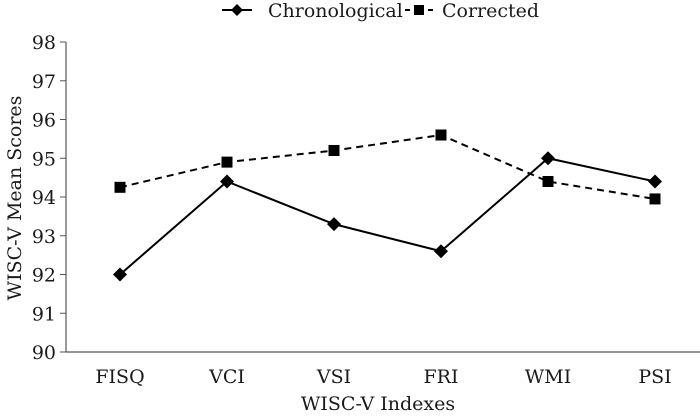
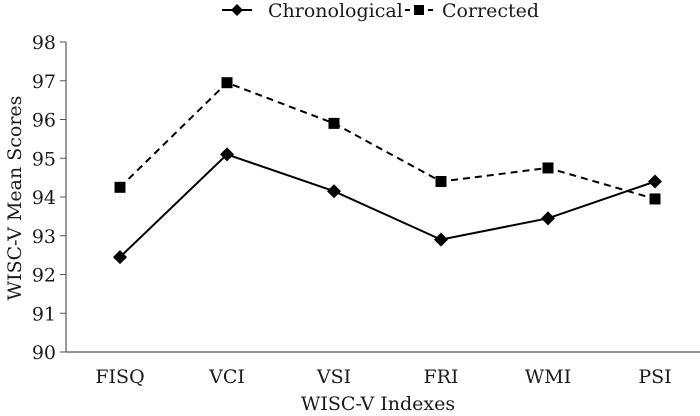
Chronological/FISQ: 92.0 -> 92.5
Chronological/VCI: 94.4 -> 95.1
Corrected/VCI: 94.9 -> 97.0
Chronological/VSI: 93.3 -> 94.2
Corrected/VSI: 95.2 -> 95.9
Chronological/FRI: 92.6 -> 92.9
Corrected/FRI: 95.6 -> 94.4
Chronological/WMI: 95.0 -> 93.5
Corrected/WMI: 94.4 -> 94.8
